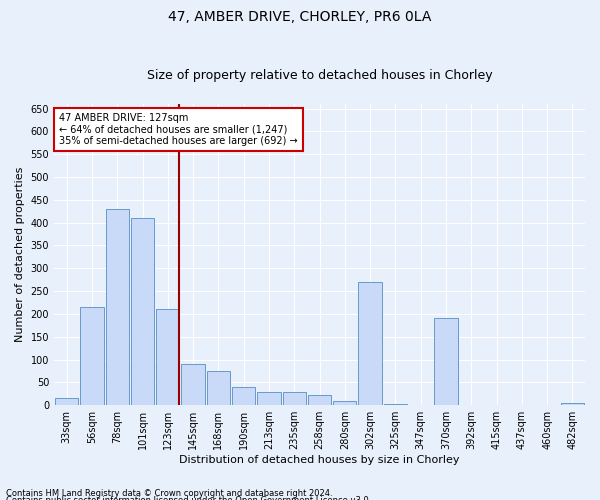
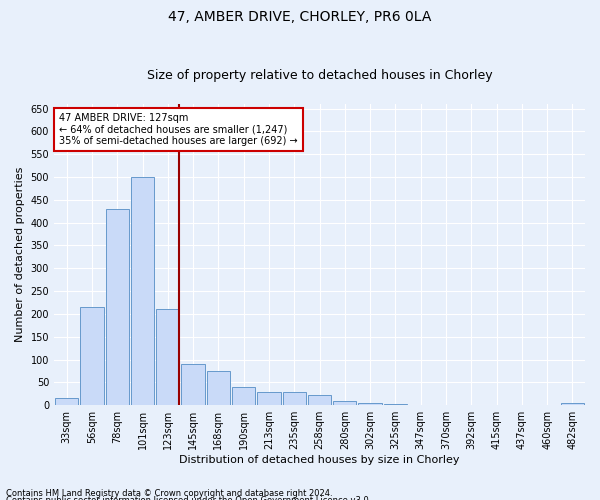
101sqm: 410 -> 500
302sqm: 270 -> 5
370sqm: 190 -> 1
